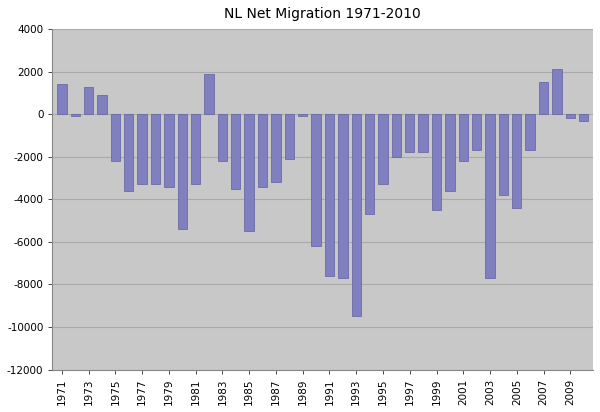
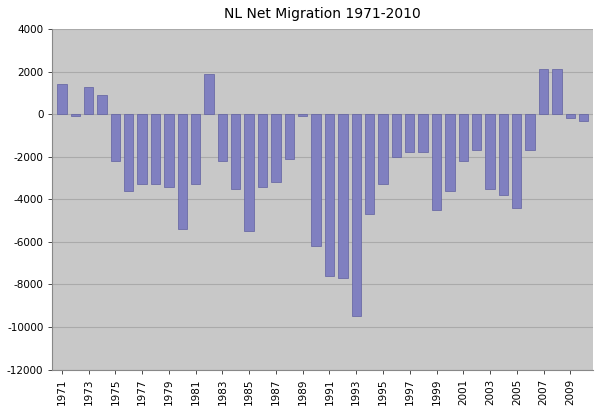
2003: -7700 -> -3500
2007: 1500 -> 2100
